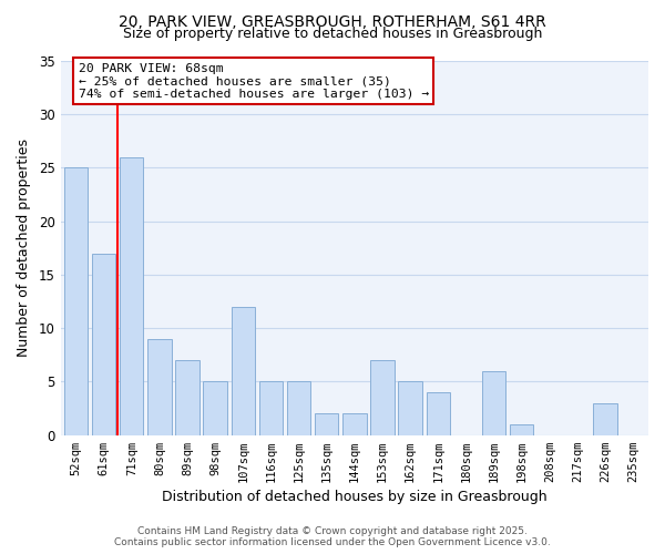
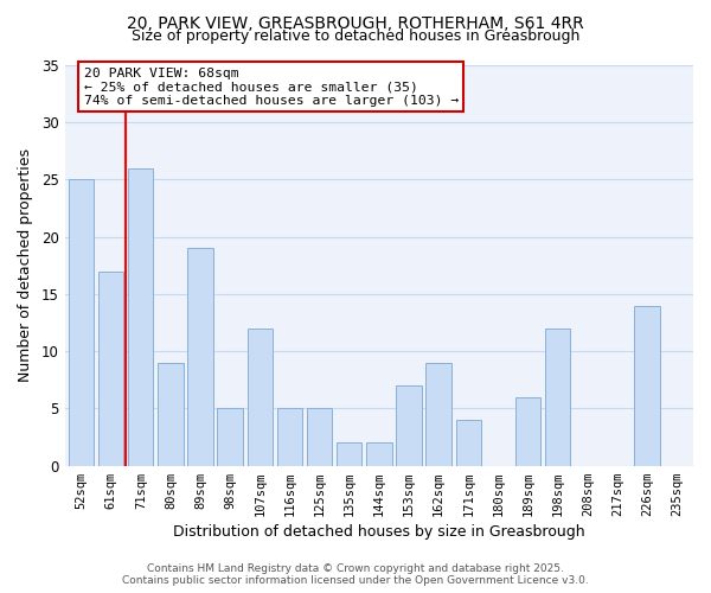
89sqm: 7 -> 19
162sqm: 5 -> 9
198sqm: 1 -> 12
226sqm: 3 -> 14
